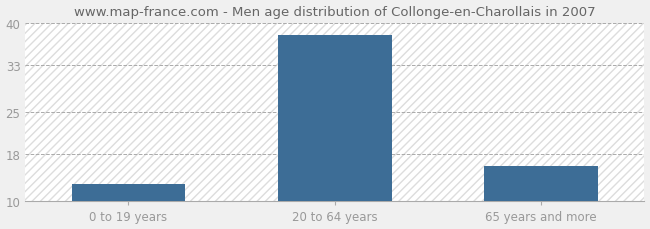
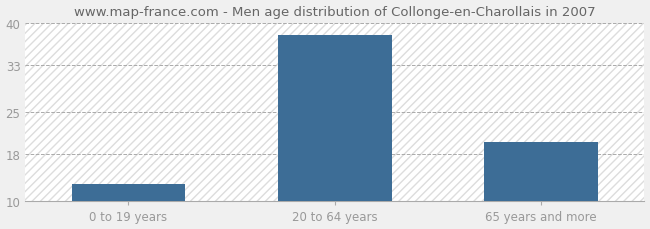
65 years and more: 16 -> 20
